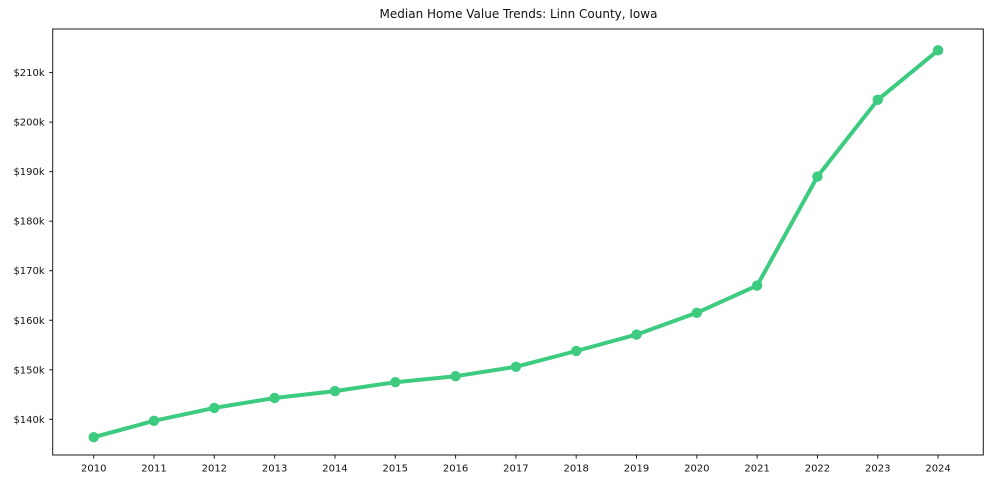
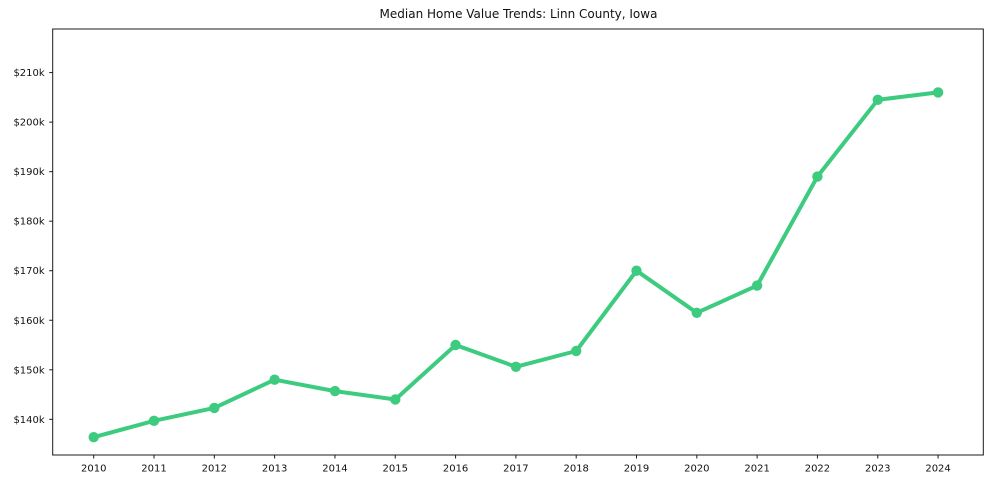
2013: $144k -> $148k
2015: $148k -> $144k
2016: $149k -> $155k
2019: $157k -> $170k
2024: $214k -> $206k
